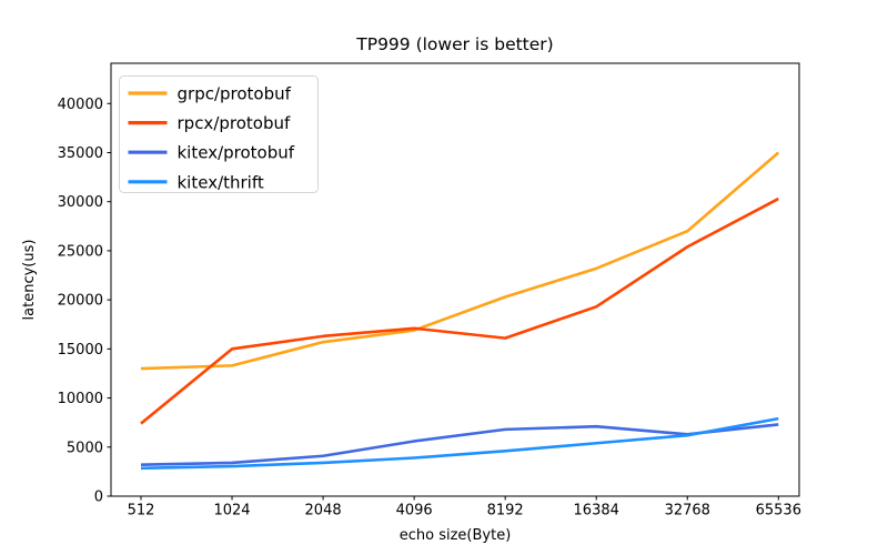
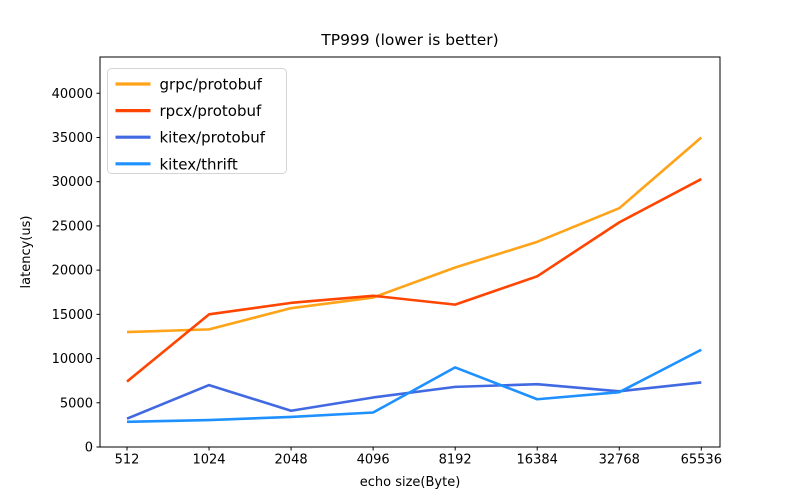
kitex/protobuf/1024: 3000 -> 7000
kitex/thrift/8192: 5000 -> 9000
kitex/thrift/65536: 8000 -> 11000
